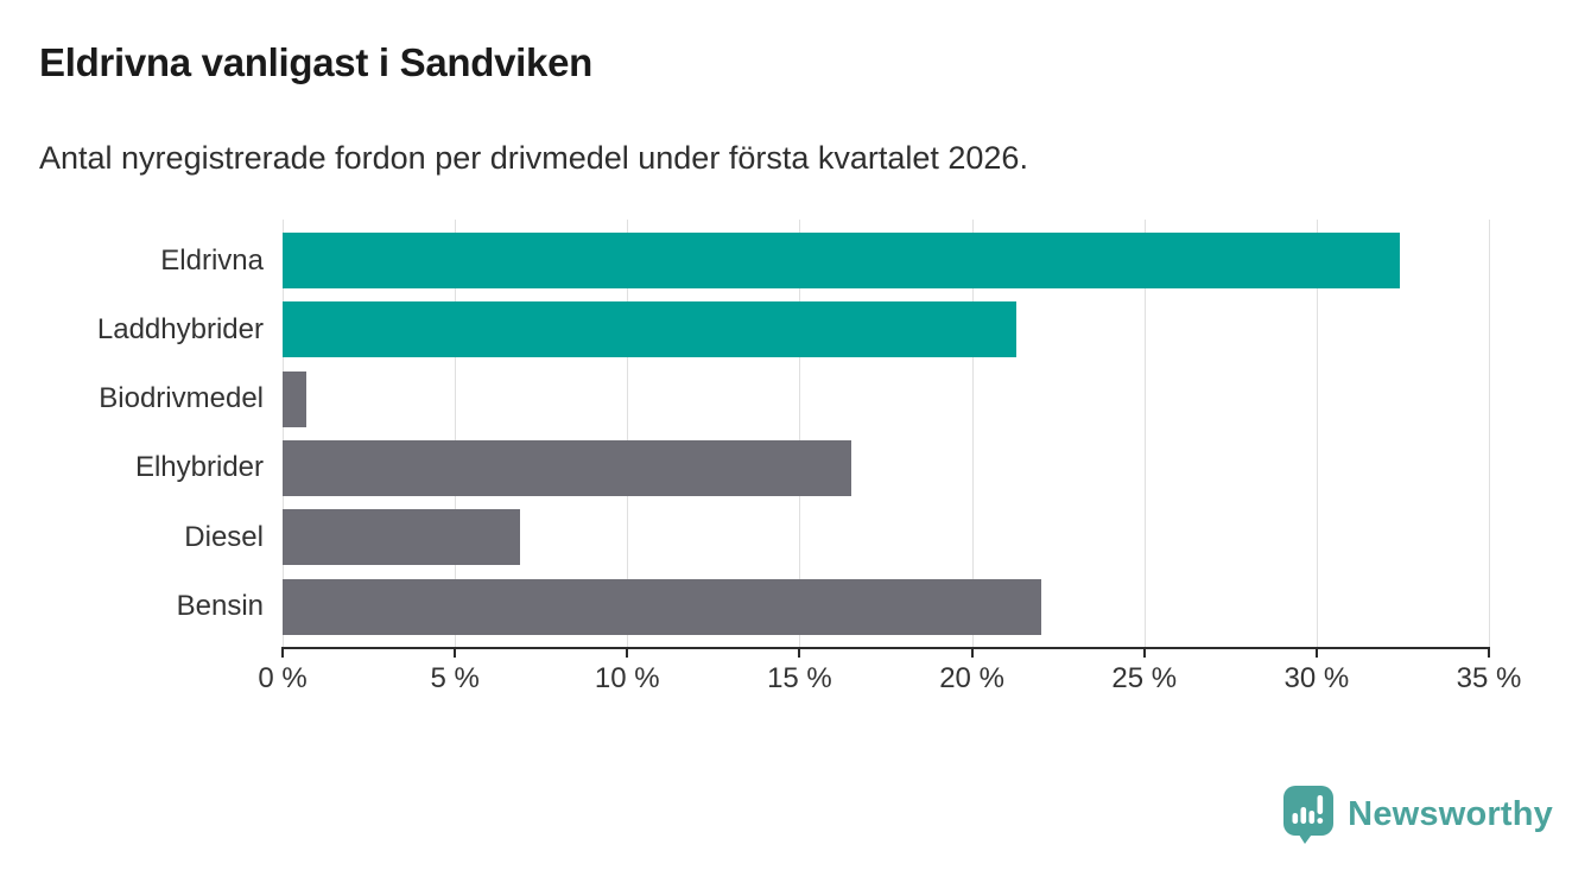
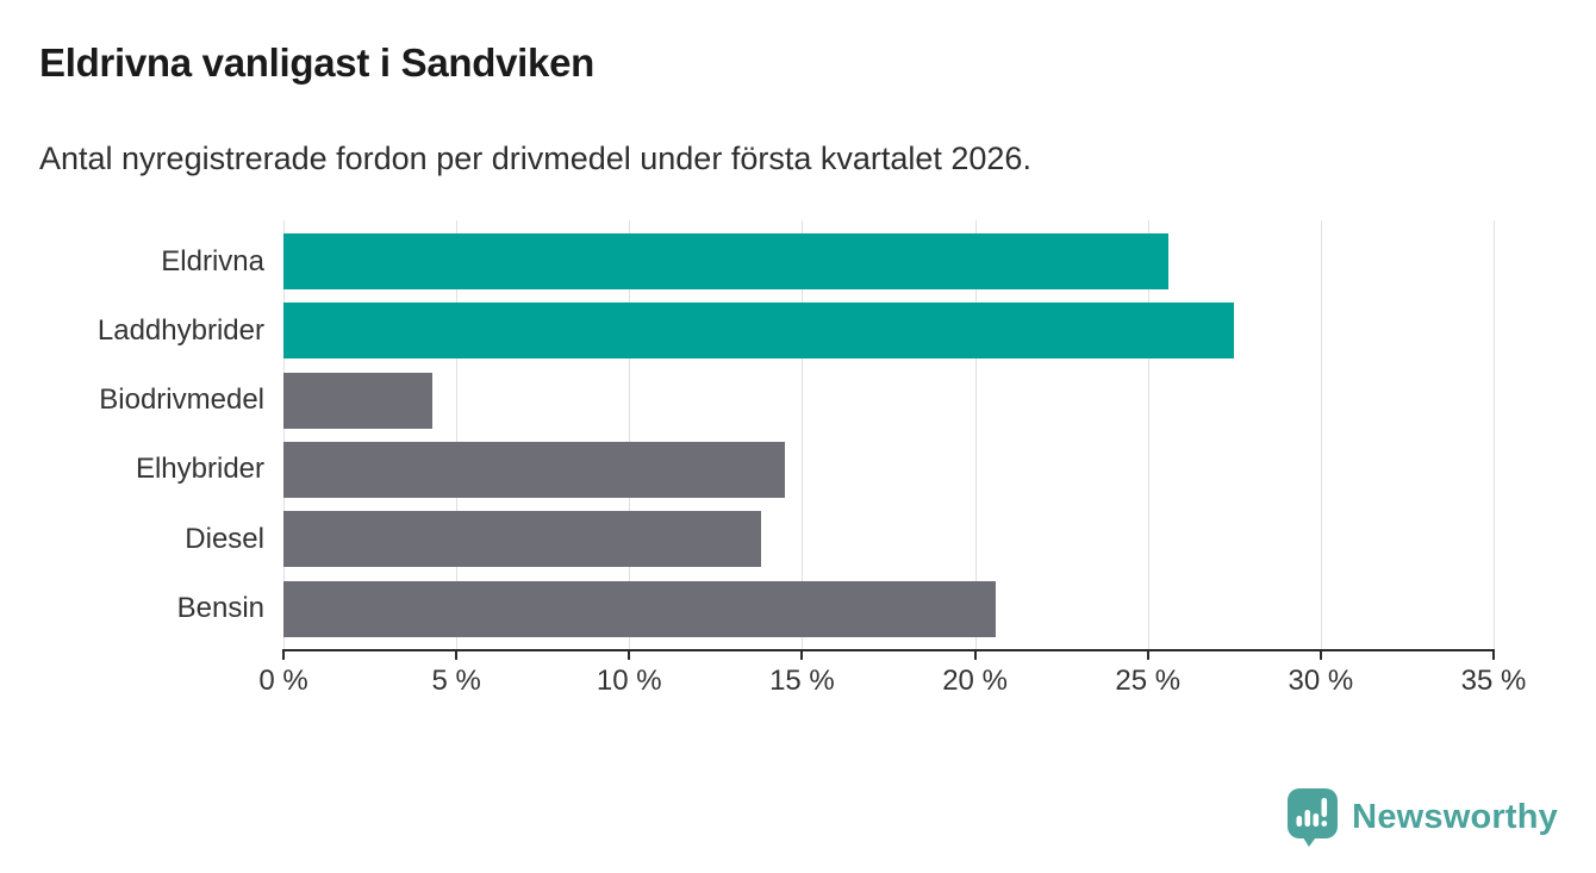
Eldrivna: 32.4% -> 25.6%
Laddhybrider: 21.3% -> 27.5%
Biodrivmedel: 0.7% -> 4.3%
Elhybrider: 16.5% -> 14.5%
Diesel: 6.9% -> 13.8%
Bensin: 22.0% -> 20.6%
